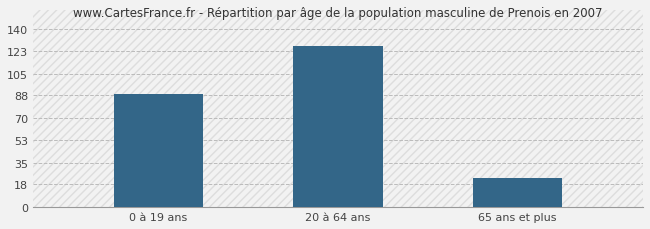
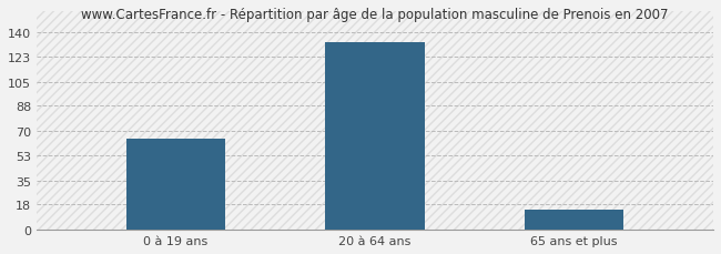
0 à 19 ans: 89 -> 65
20 à 64 ans: 127 -> 133
65 ans et plus: 23 -> 14
